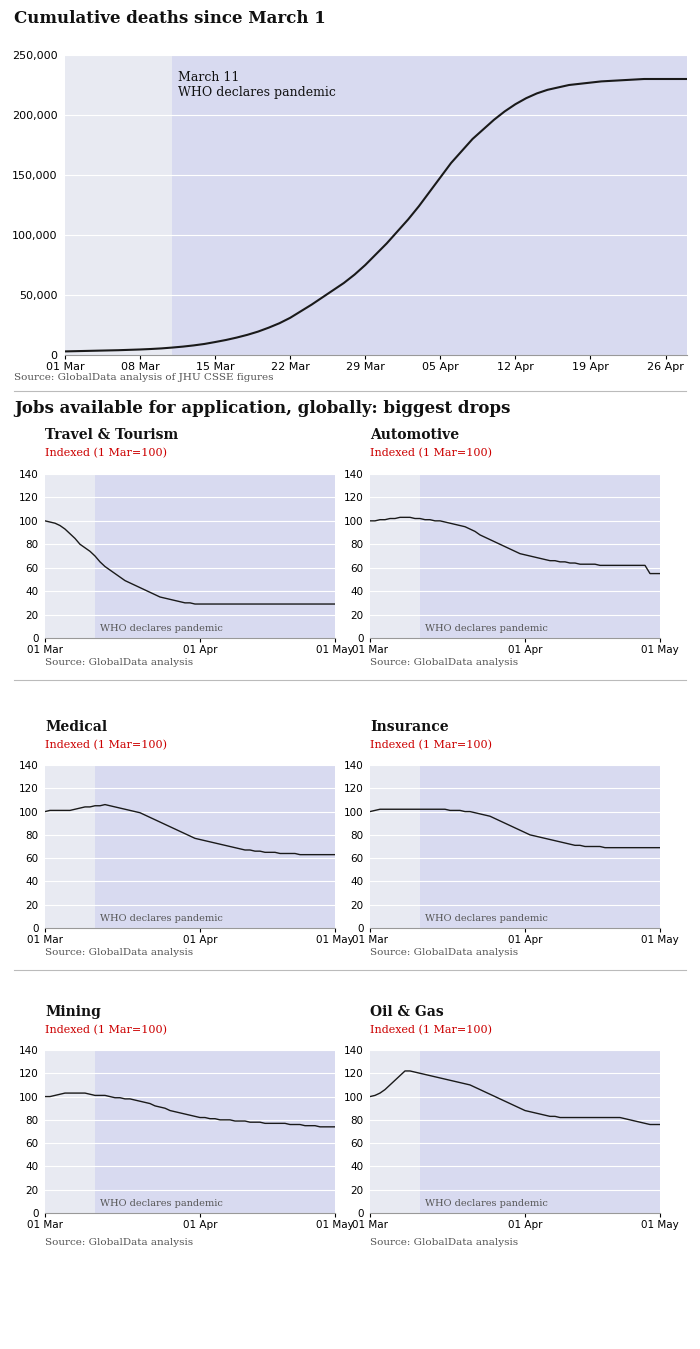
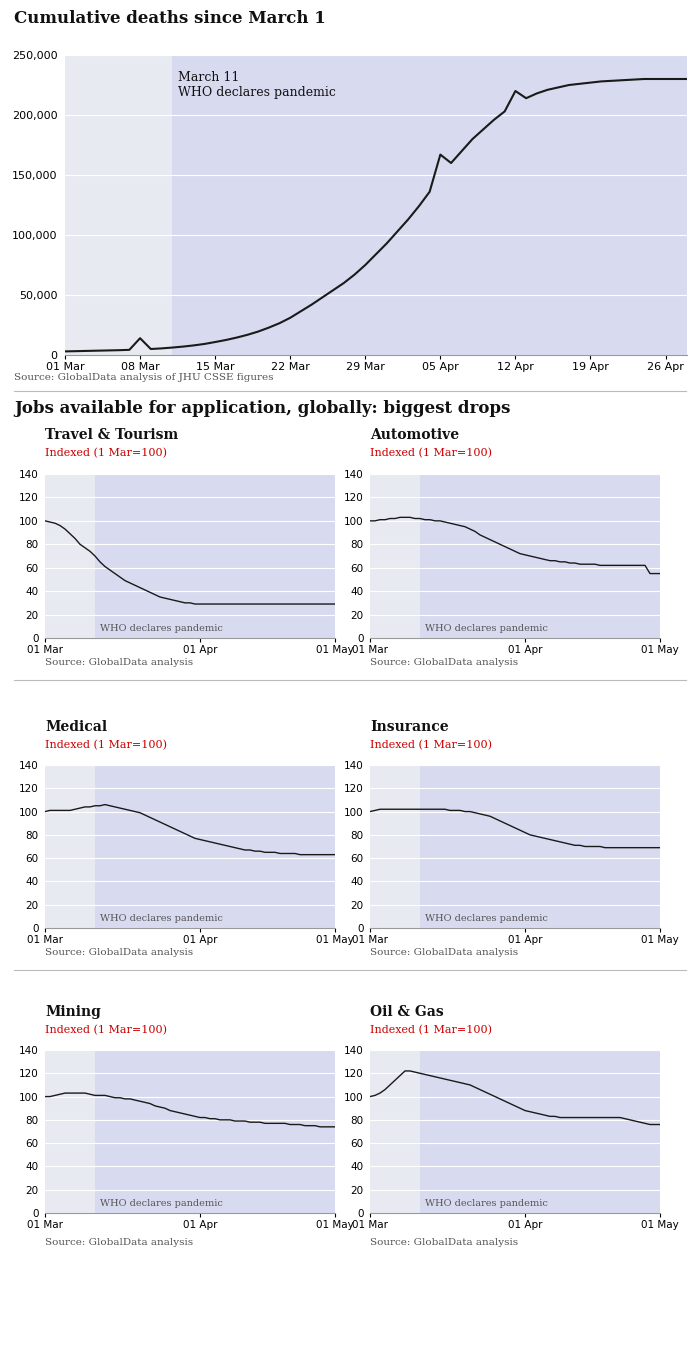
08 Mar: 5,000 -> 14,000
05 Apr: 148,000 -> 167,000
12 Apr: 209,000 -> 220,000
